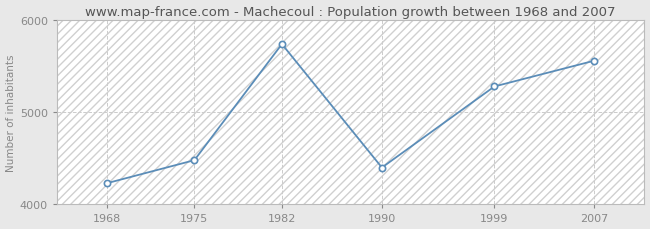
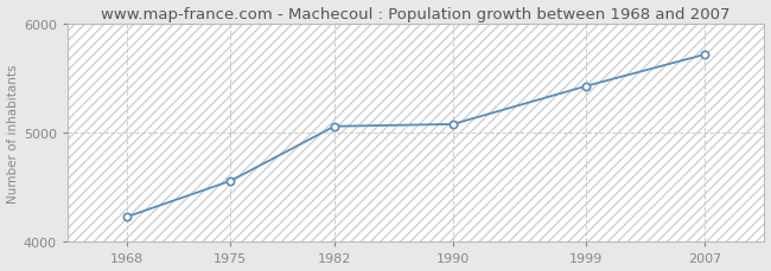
1975: 4480 -> 4560
1982: 5740 -> 5060
1990: 4400 -> 5080
1999: 5280 -> 5430
2007: 5560 -> 5720
